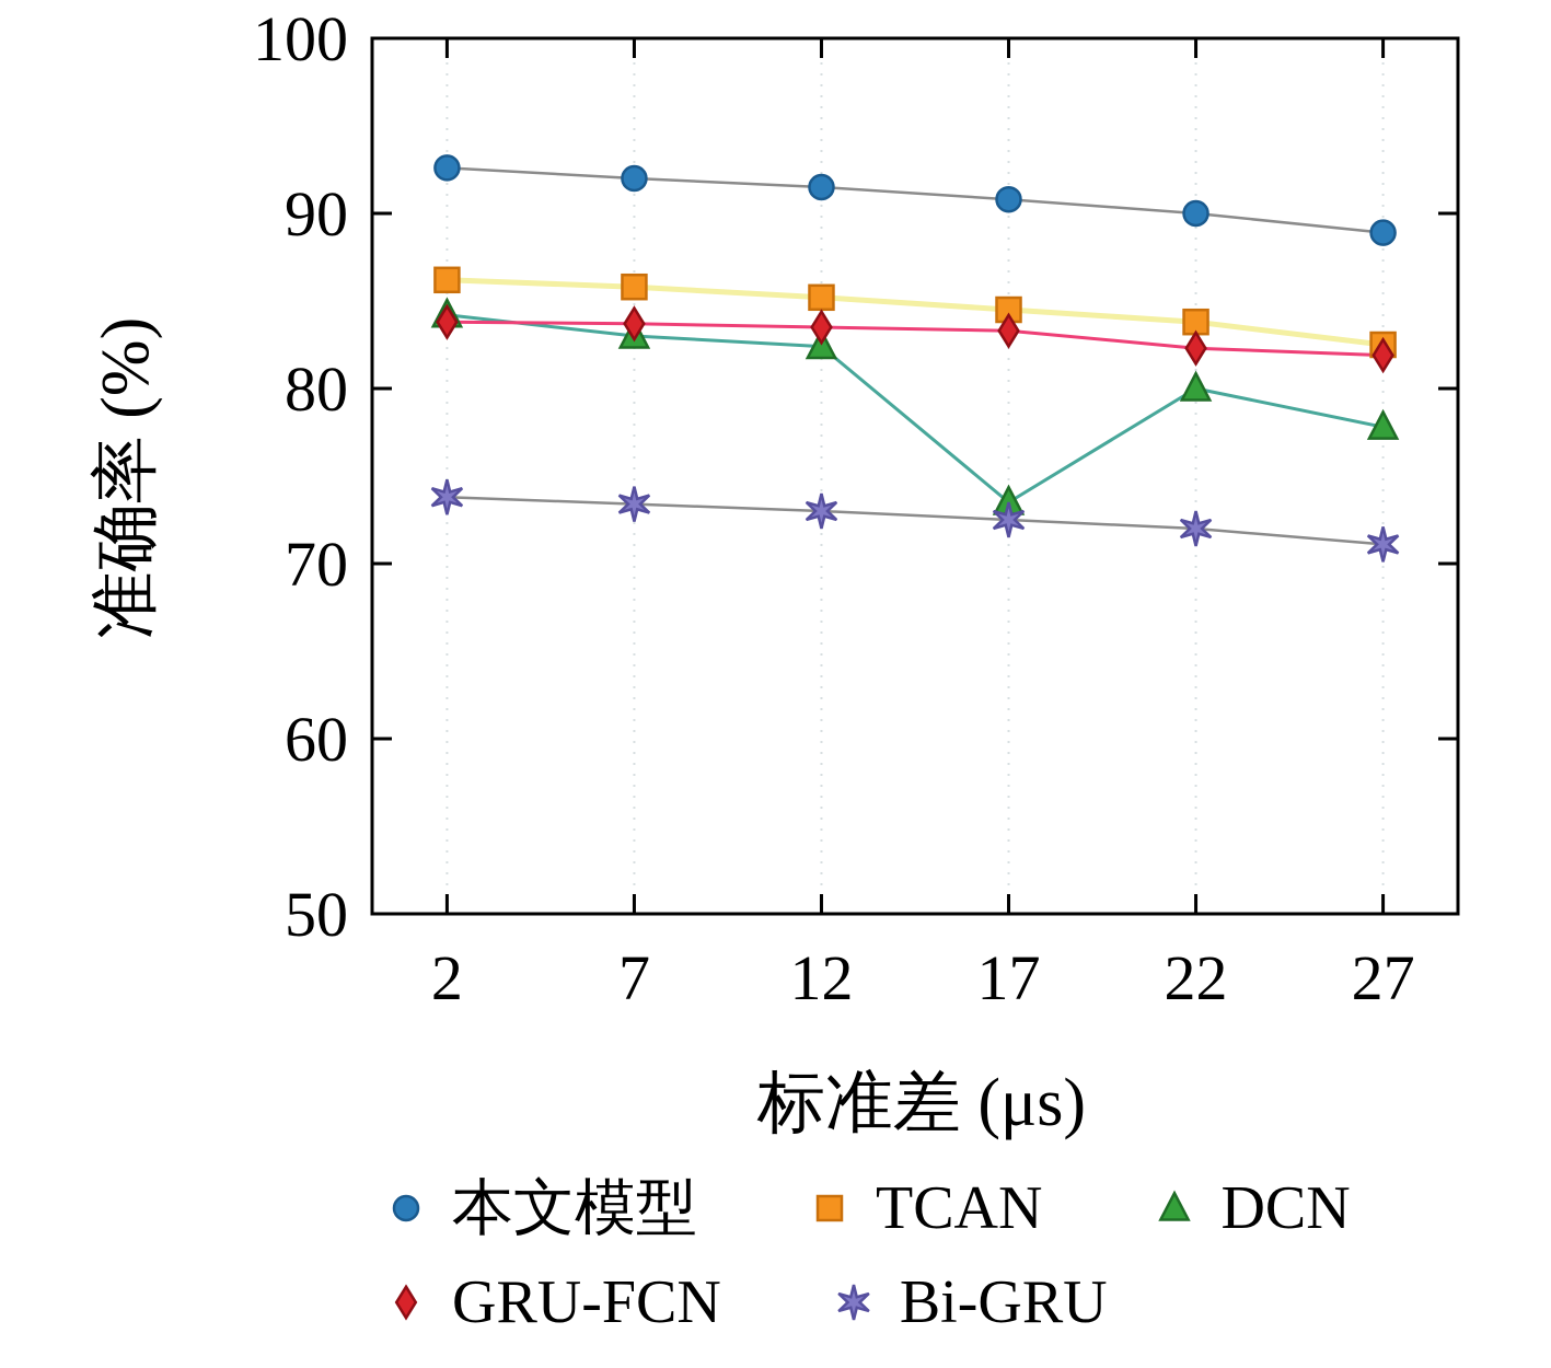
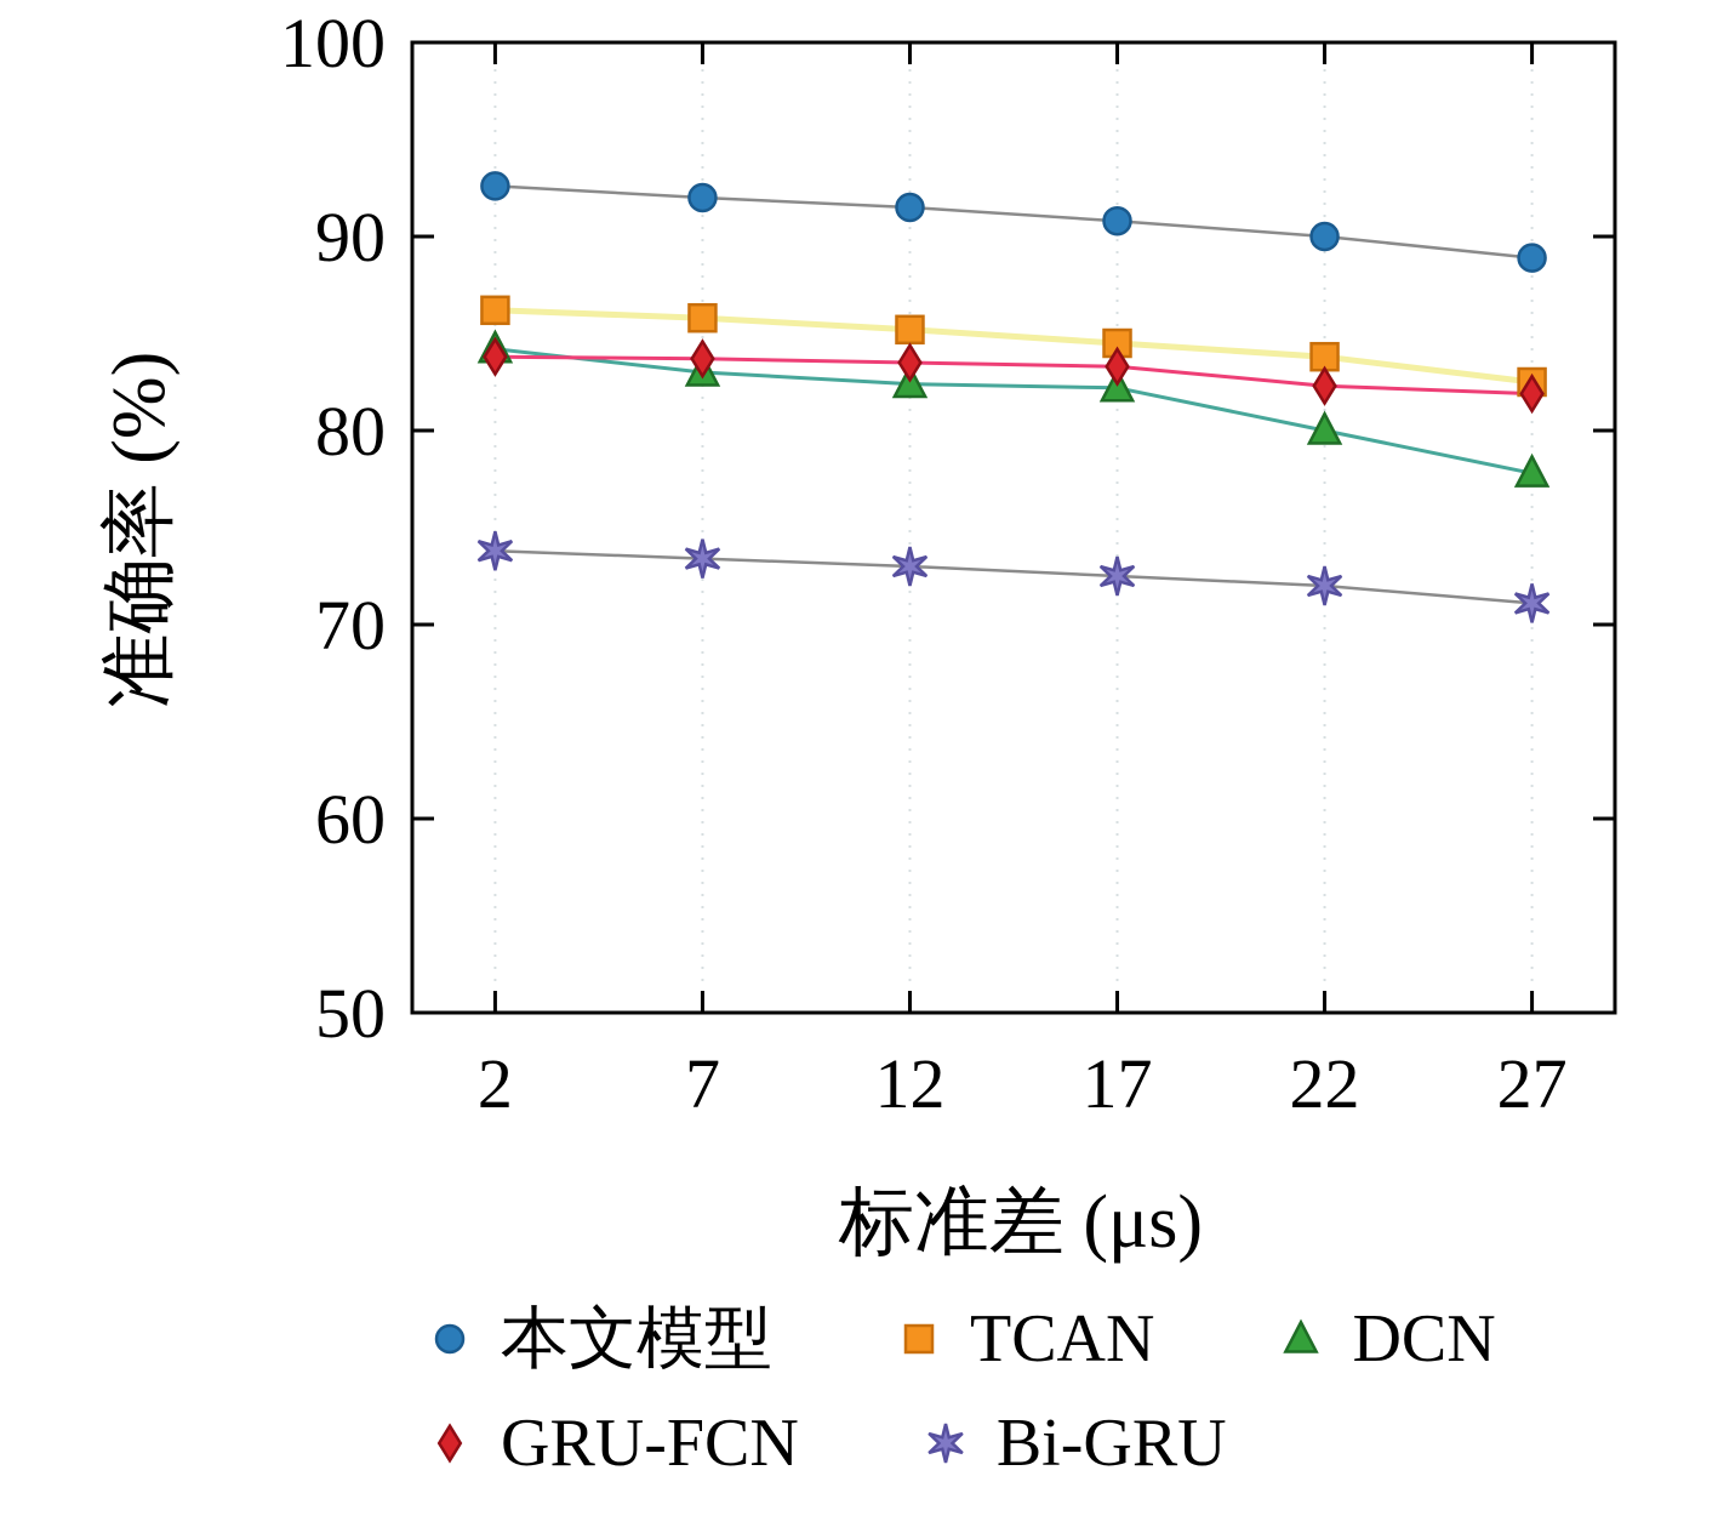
DCN/17: 73.5 -> 82.2
